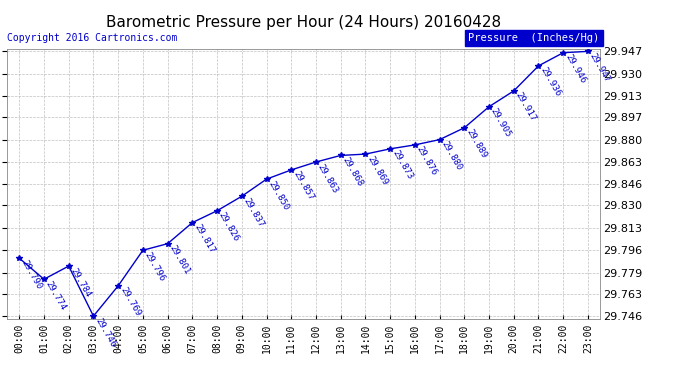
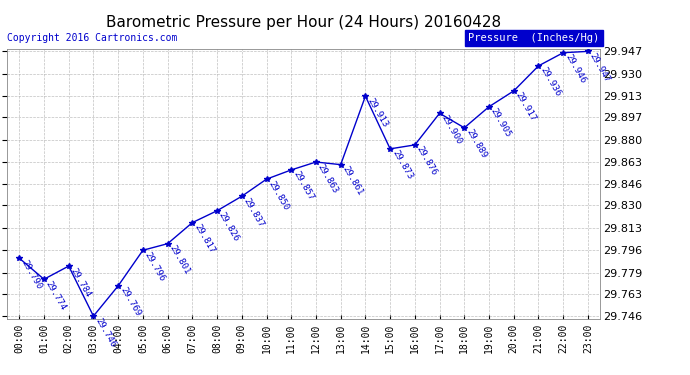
13:00: 29.868 -> 29.861
14:00: 29.869 -> 29.913
17:00: 29.880 -> 29.900
